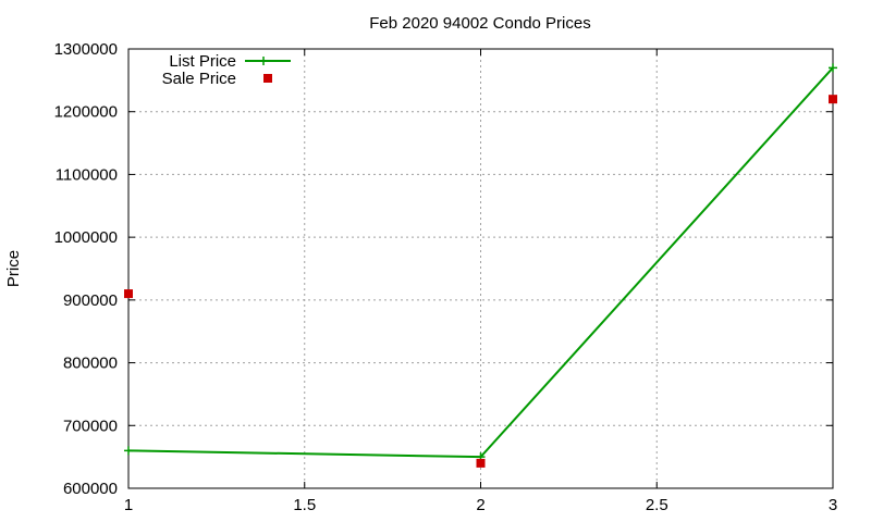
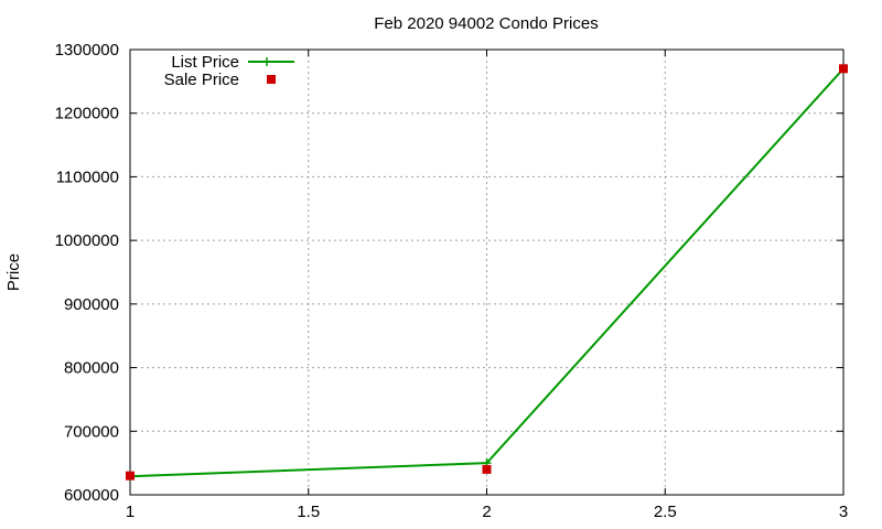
List Price/1: 660000 -> 630000
Sale Price/1: 910000 -> 630000
Sale Price/3: 1220000 -> 1270000
